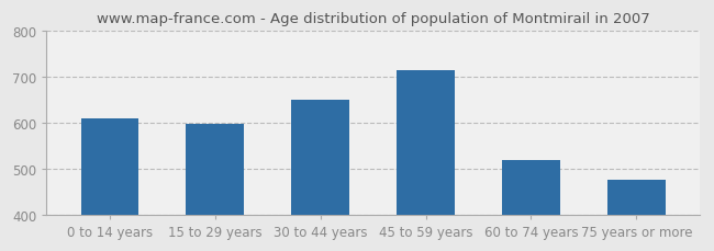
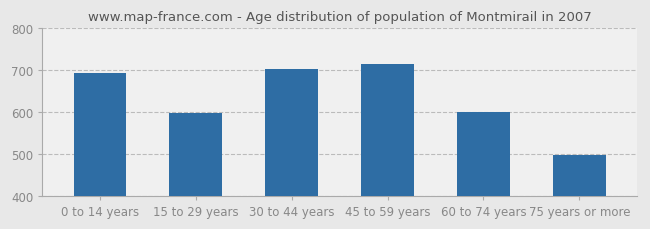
0 to 14 years: 610 -> 693
30 to 44 years: 650 -> 703
60 to 74 years: 520 -> 601
75 years or more: 475 -> 497
